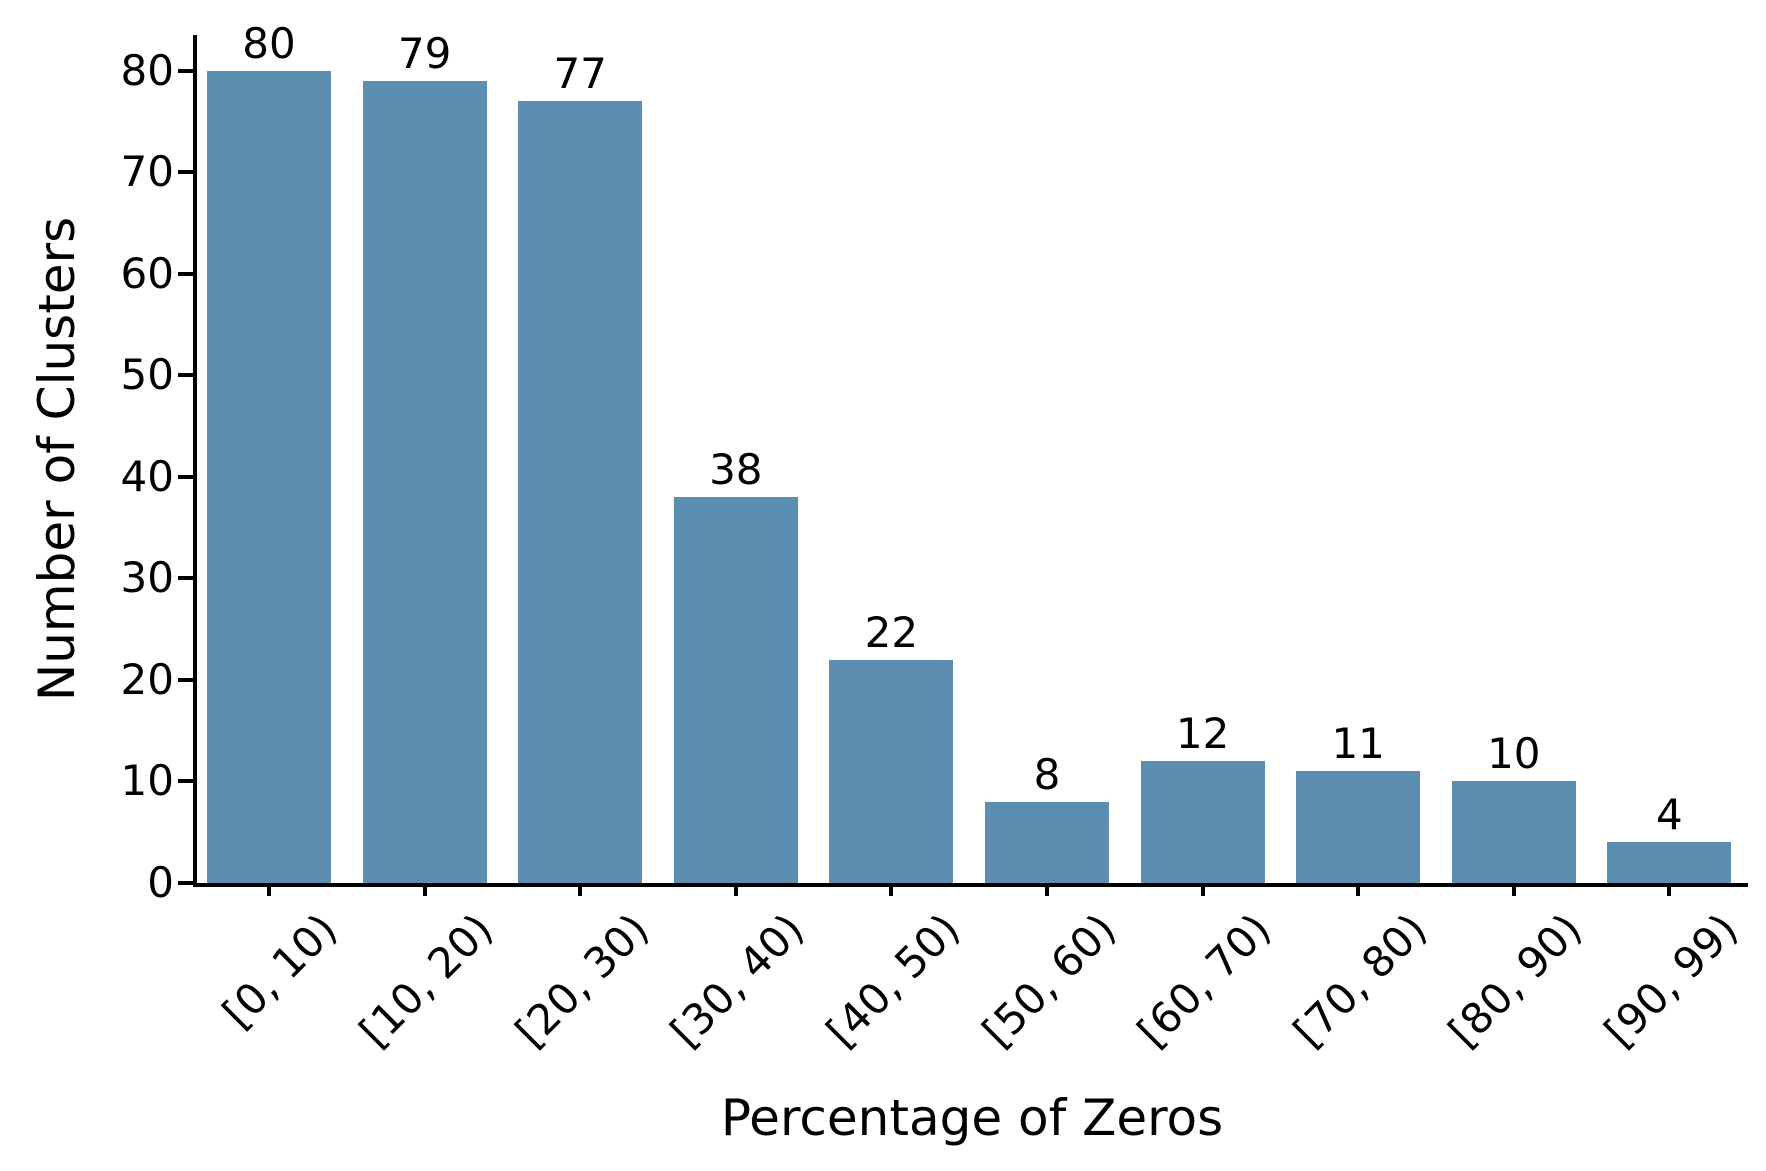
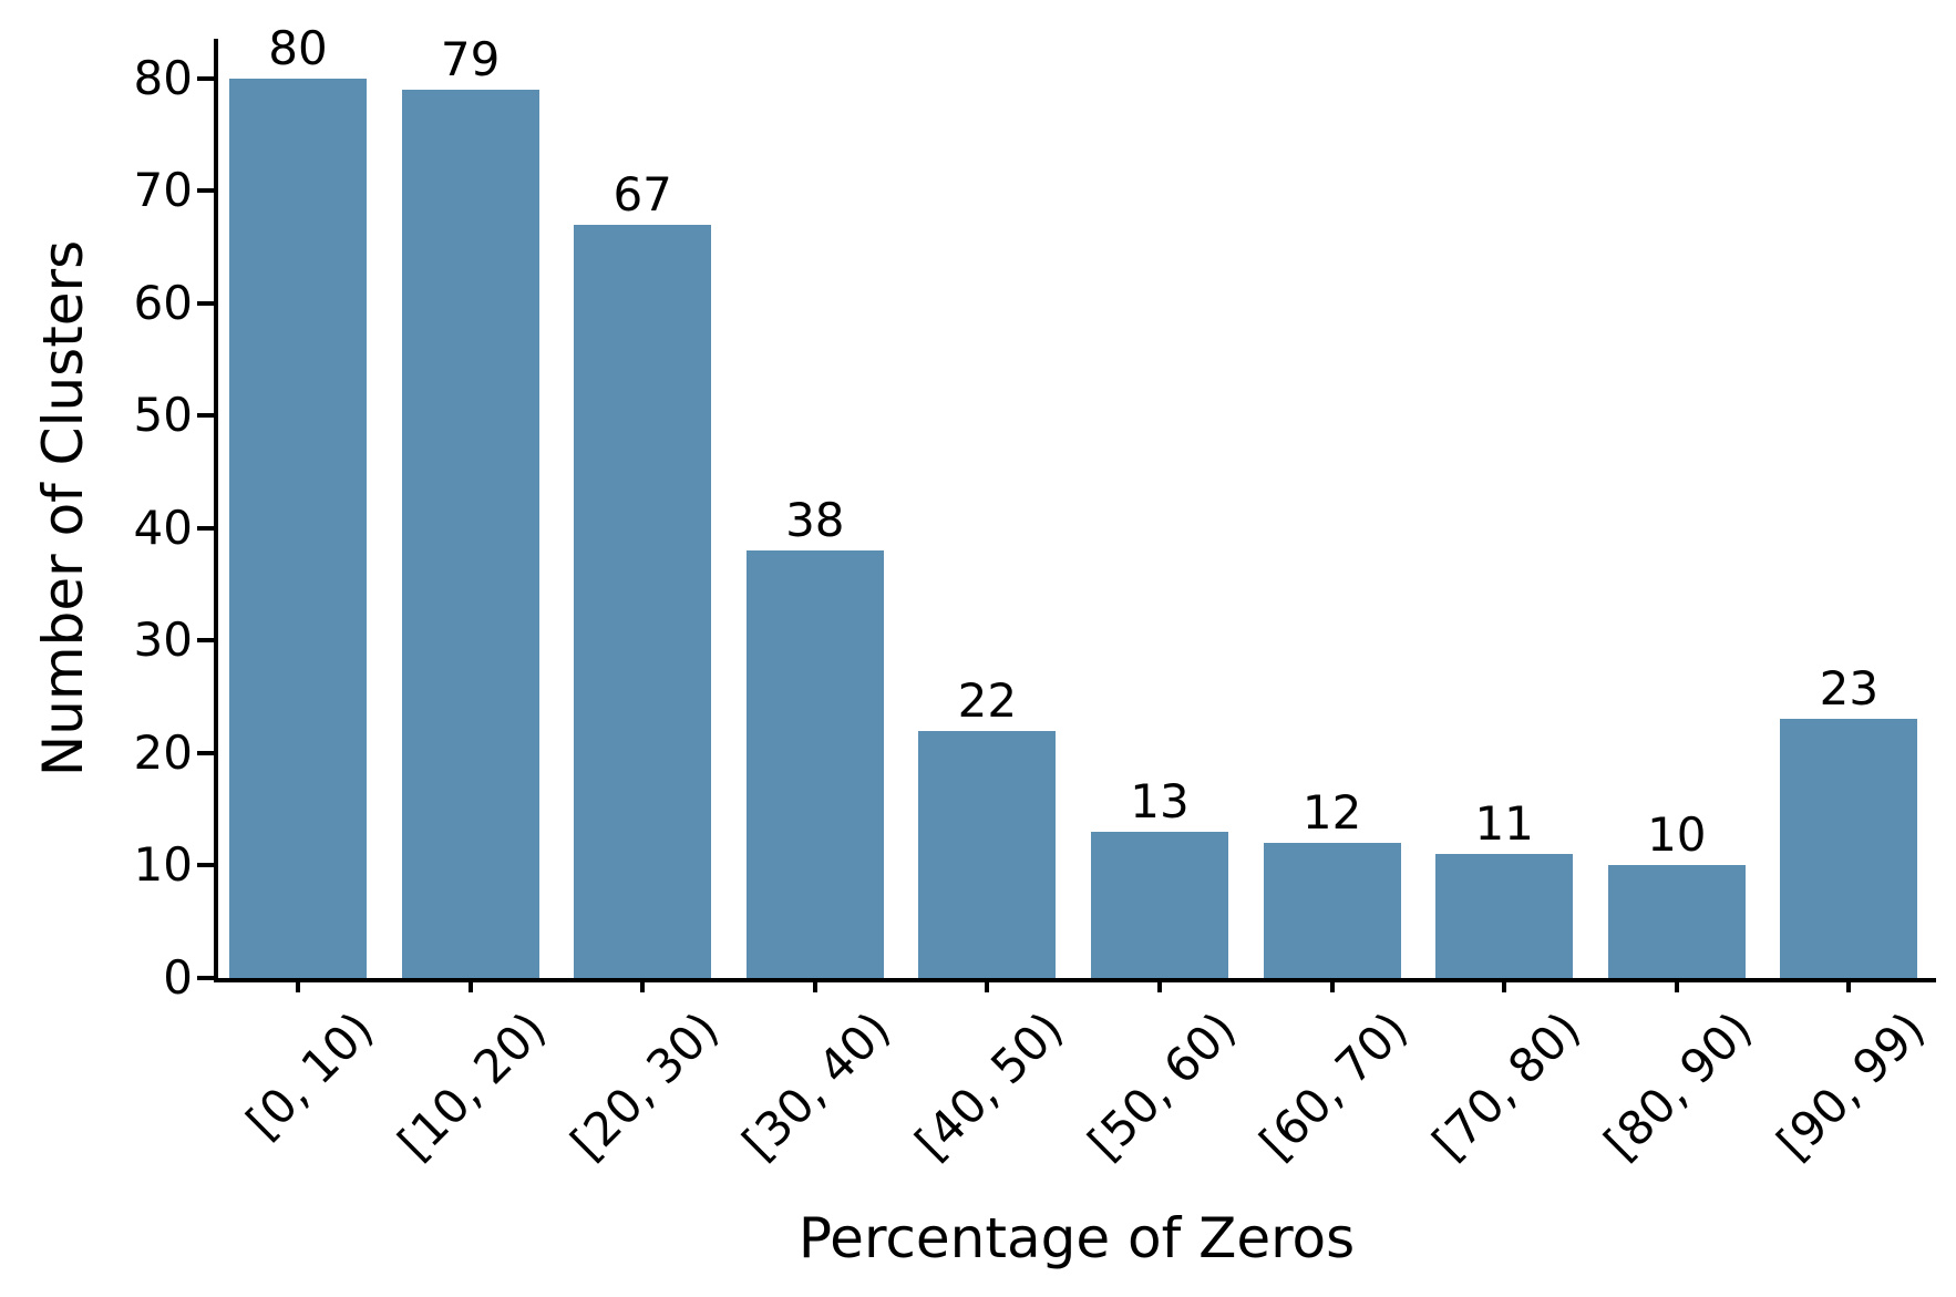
[20, 30): 77 -> 67
[50, 60): 8 -> 13
[90, 99): 4 -> 23
